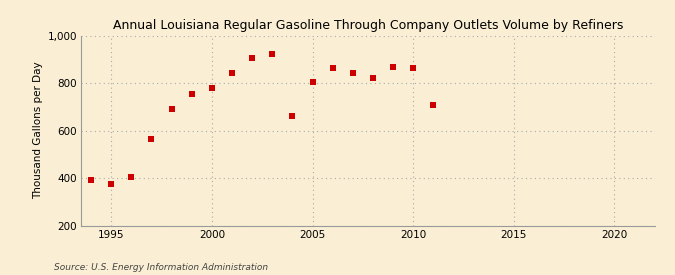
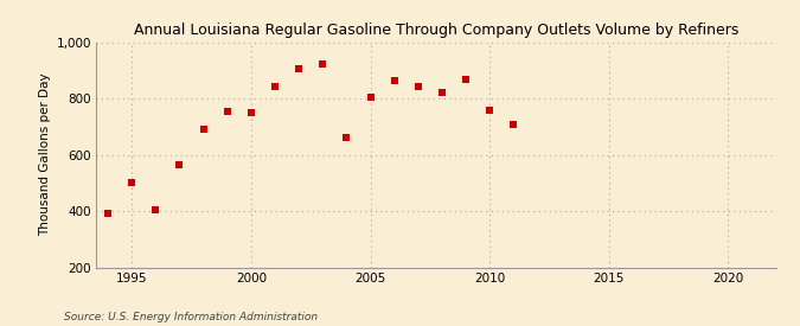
1995: 375 -> 500
2000: 778 -> 750
2010: 863 -> 760
